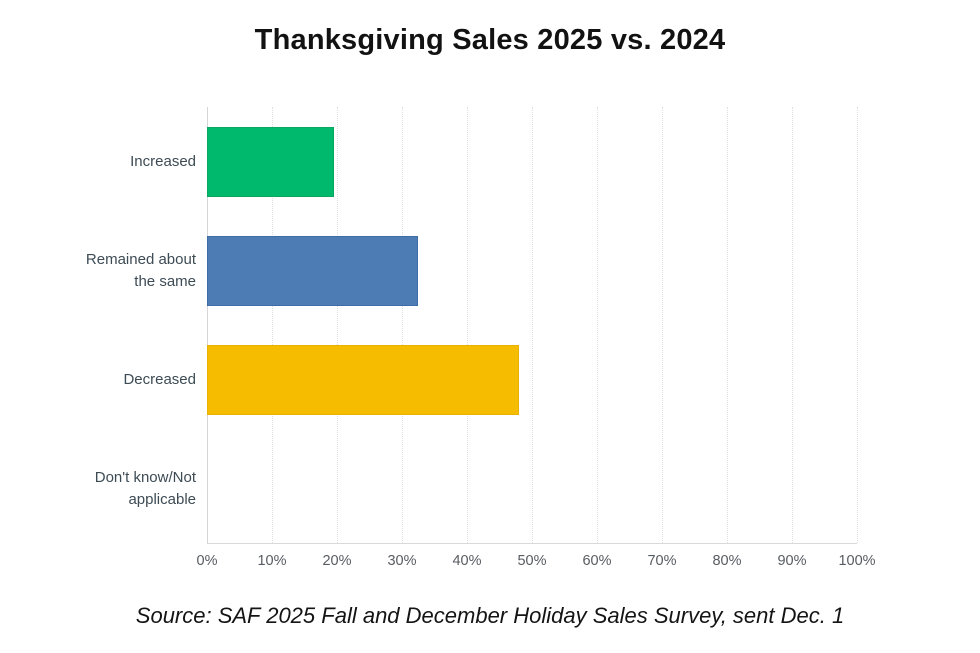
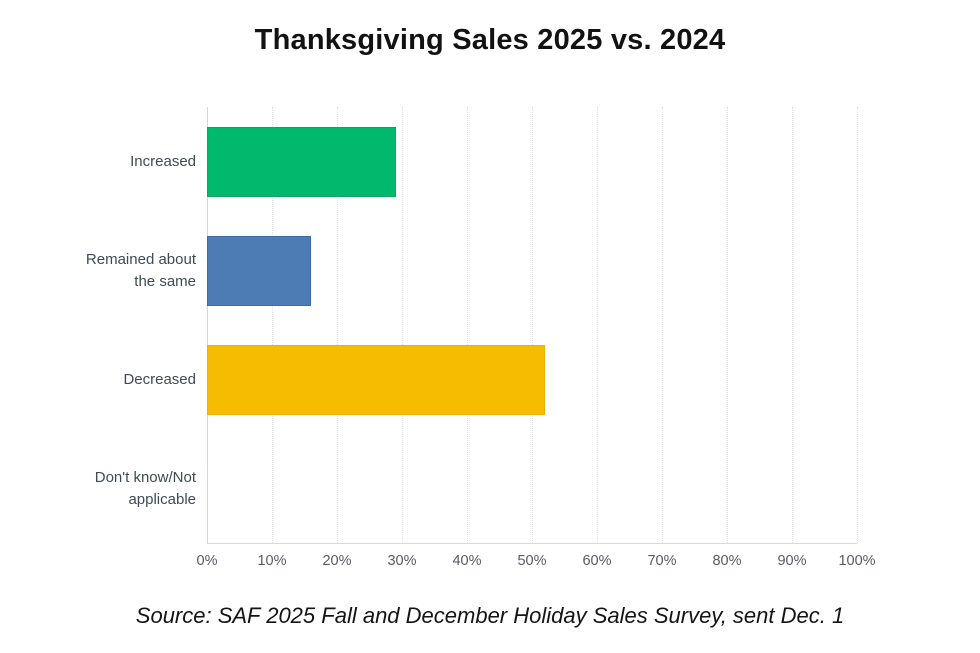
Increased: 20% -> 29%
Remained about the same: 32% -> 16%
Decreased: 48% -> 52%
